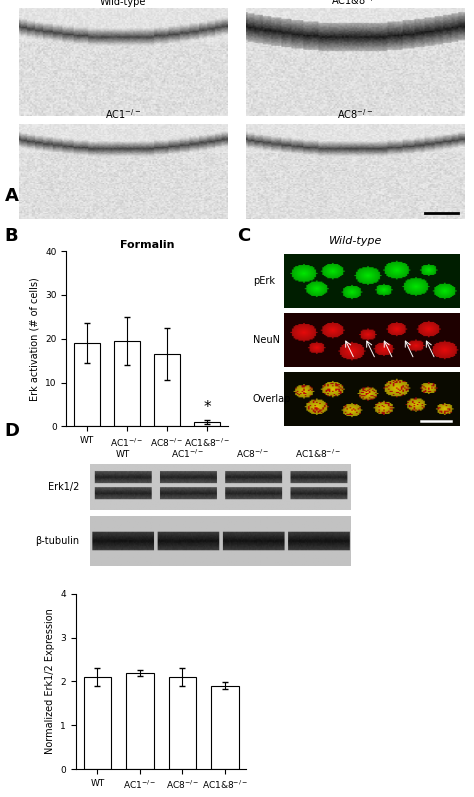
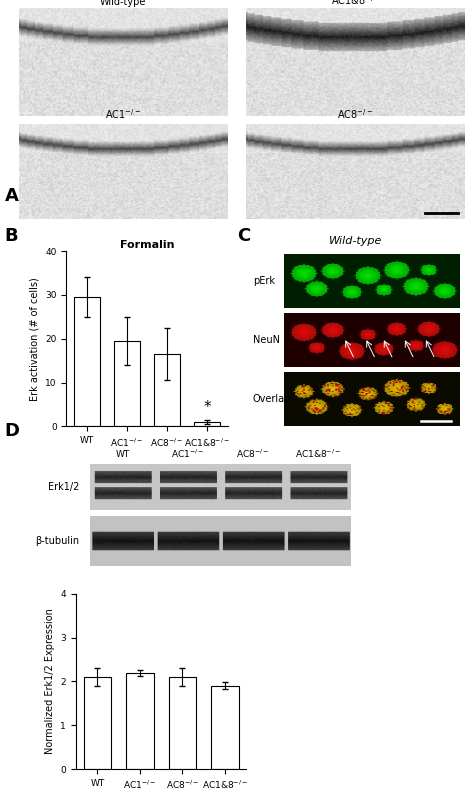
Formalin/WT: 19.0 -> 29.5
